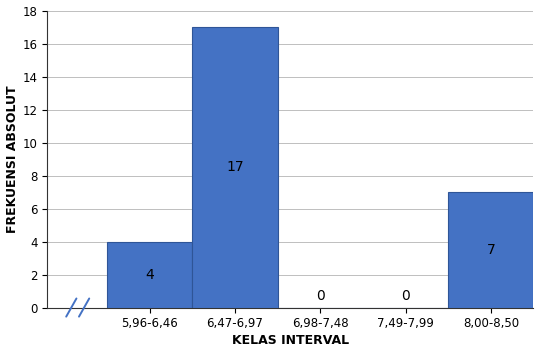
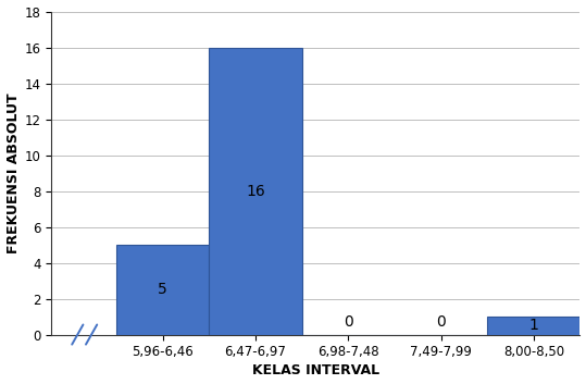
5,96-6,46: 4 -> 5
6,47-6,97: 17 -> 16
8,00-8,50: 7 -> 1
